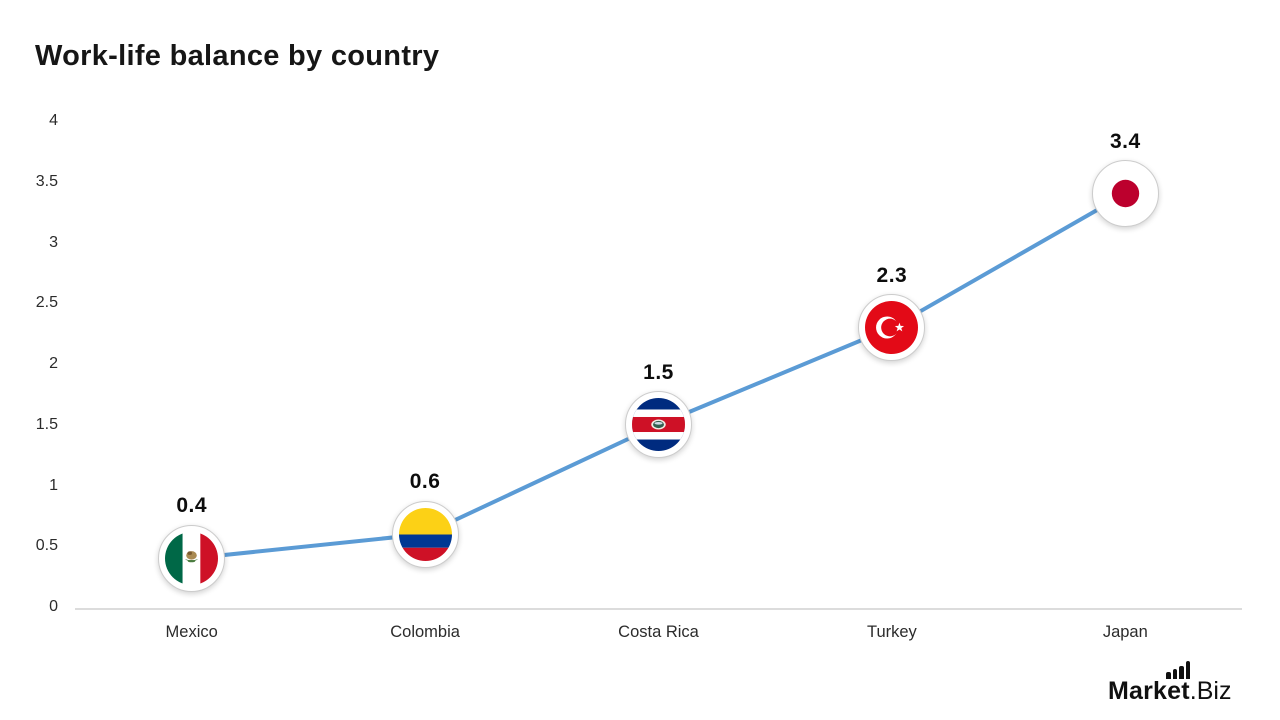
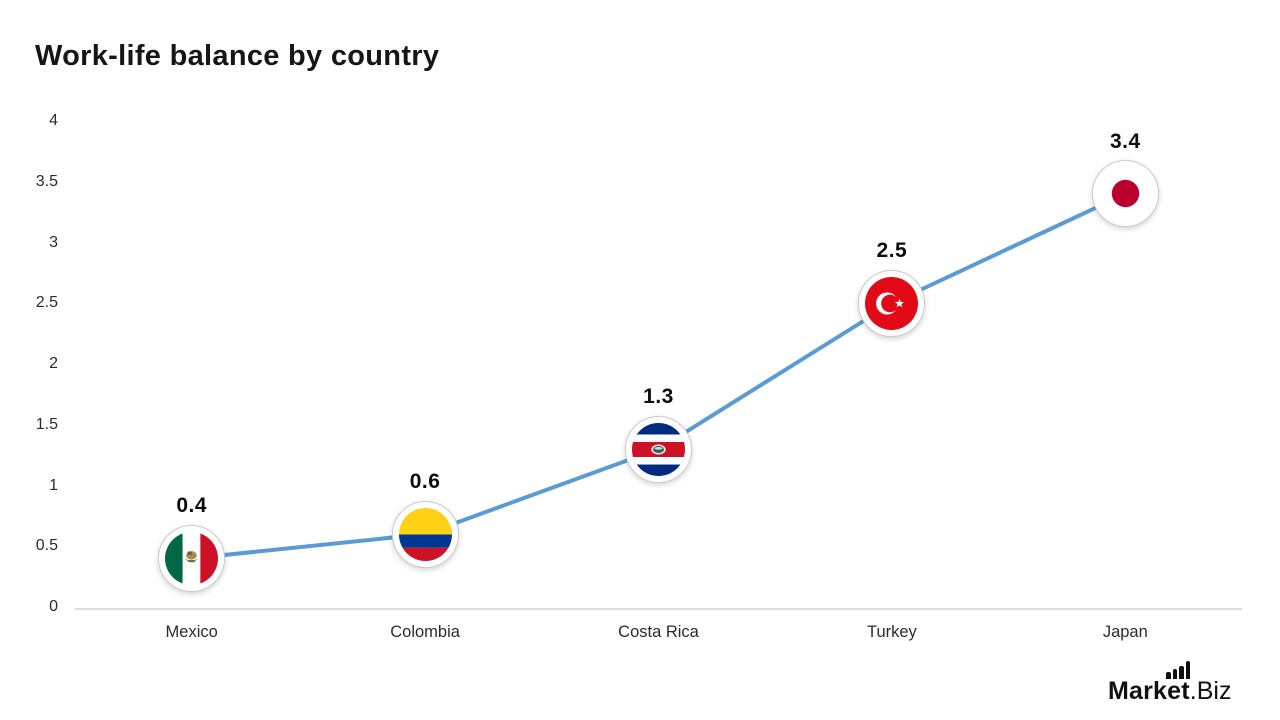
Costa Rica: 1.5 -> 1.3
Turkey: 2.3 -> 2.5
